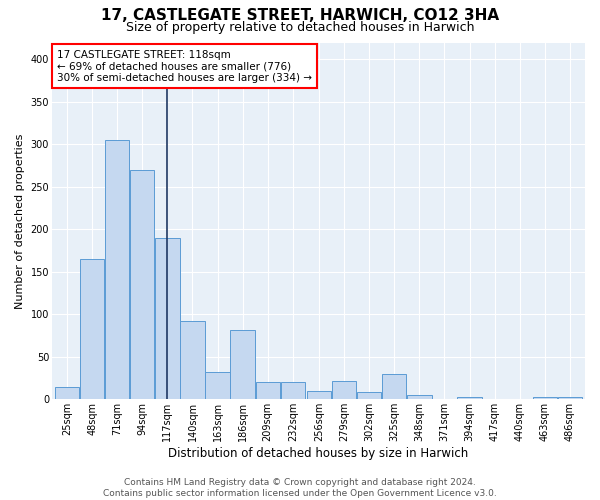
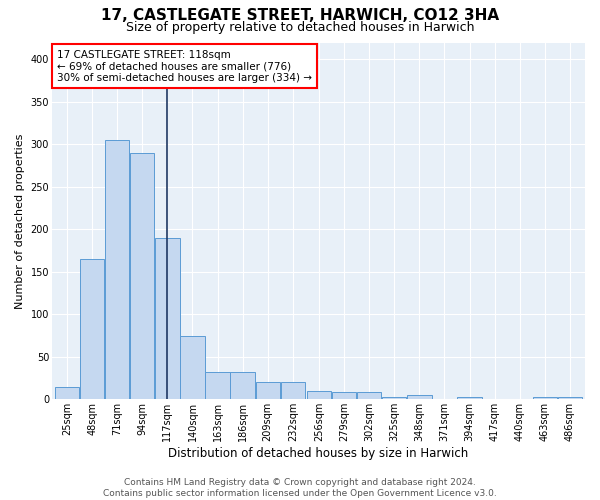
94sqm: 270 -> 290
140sqm: 92 -> 75
186sqm: 82 -> 32
279sqm: 22 -> 8
325sqm: 30 -> 3
